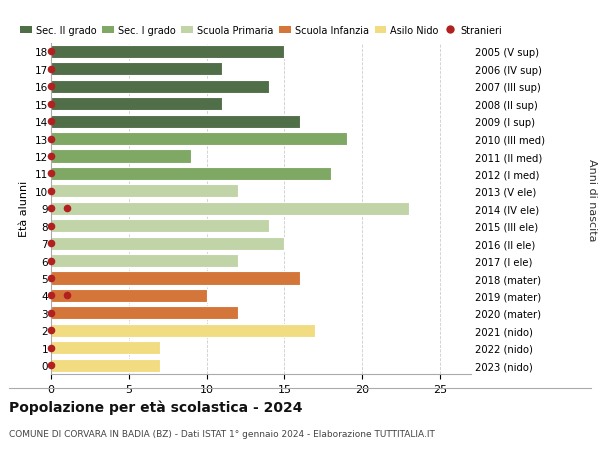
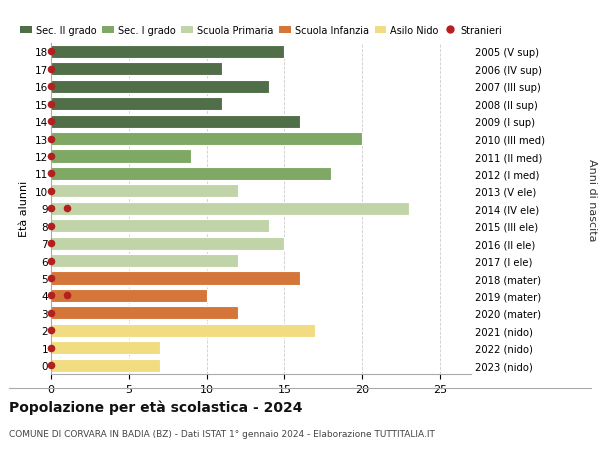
13: 19 -> 20
